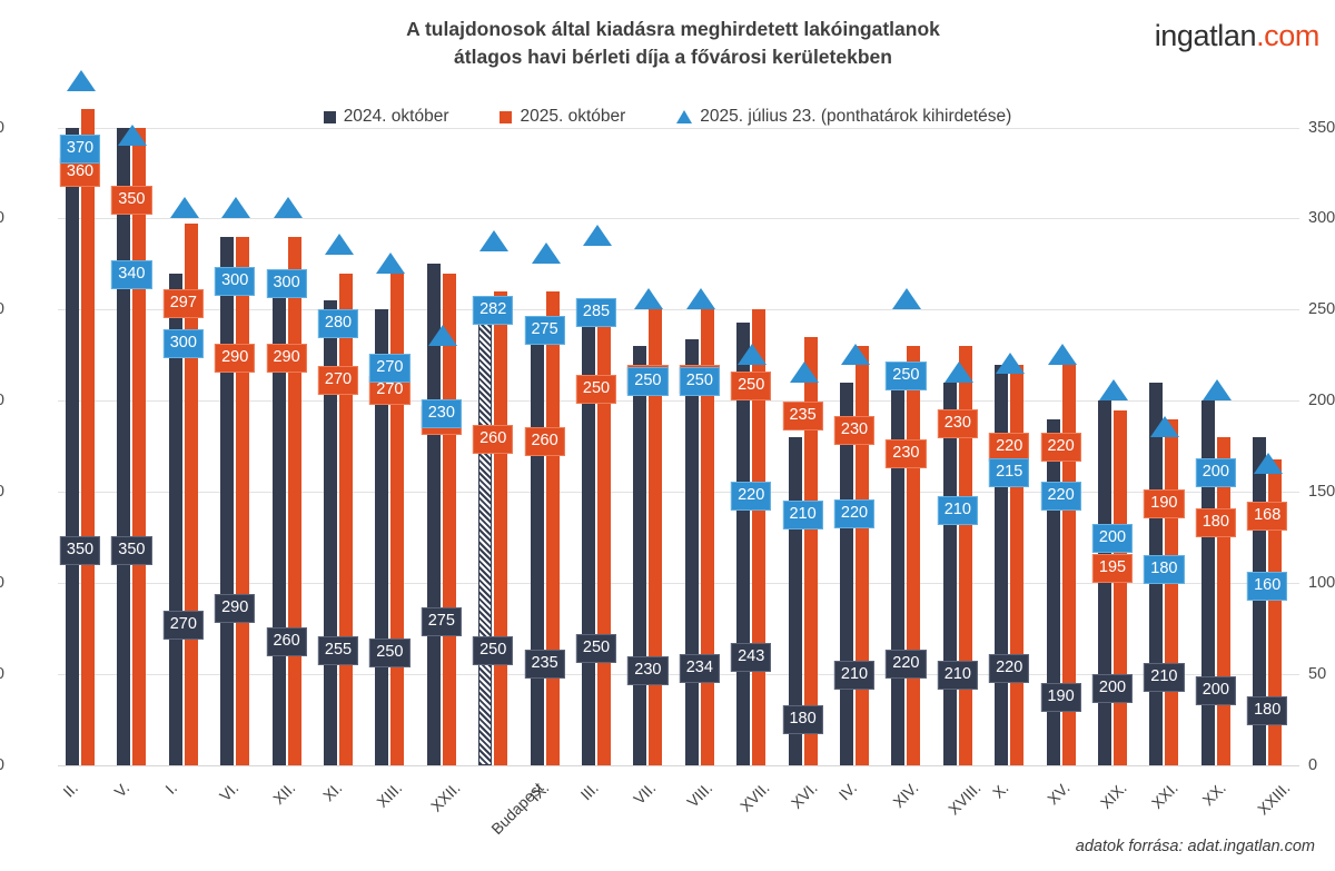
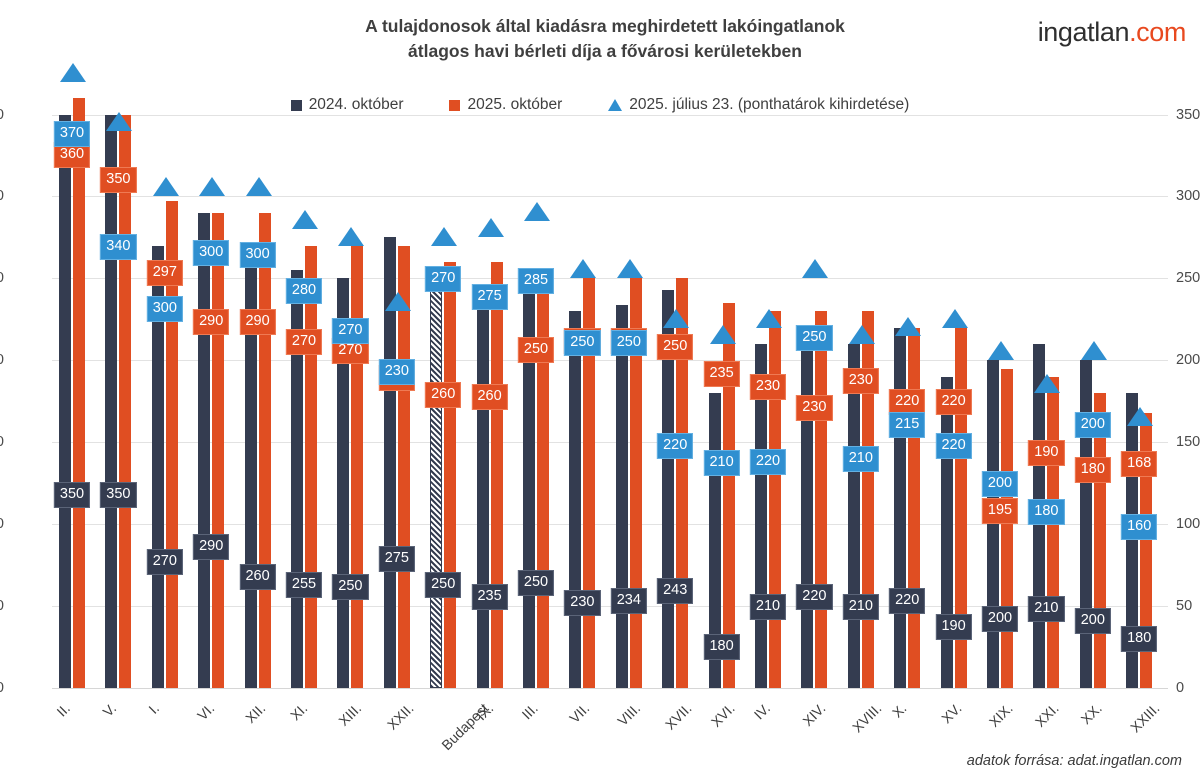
2025. július 23. (ponthatárok kihirdetése)/Budapest: 282 -> 270
